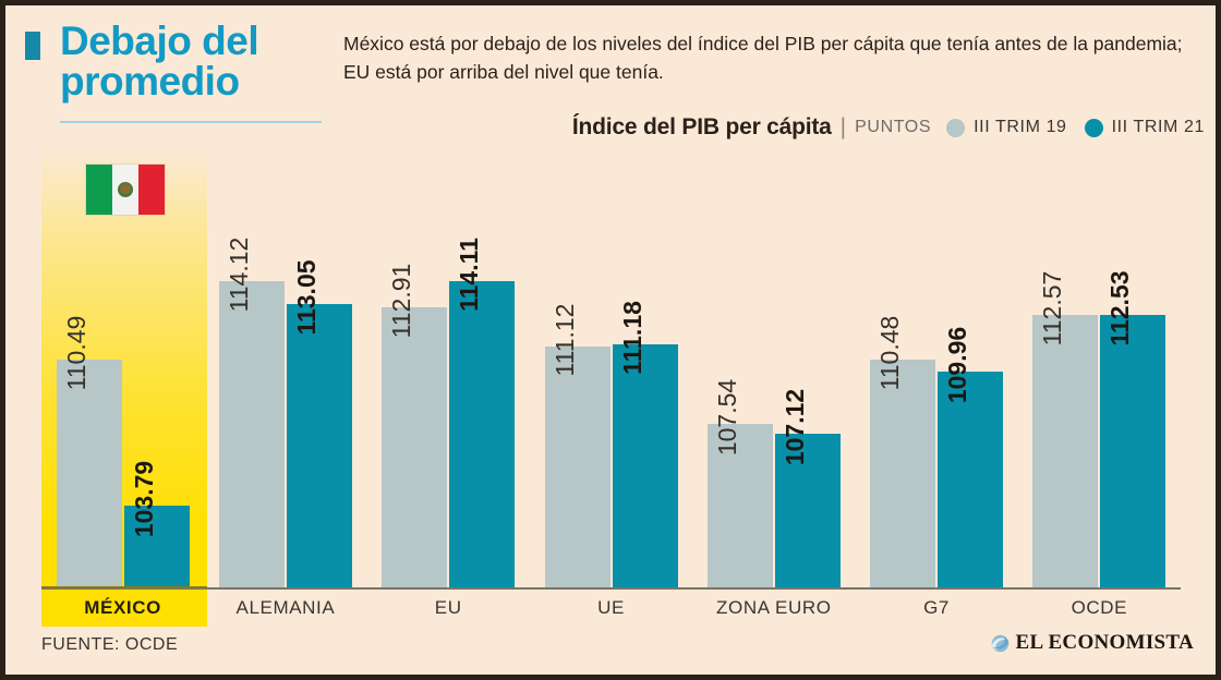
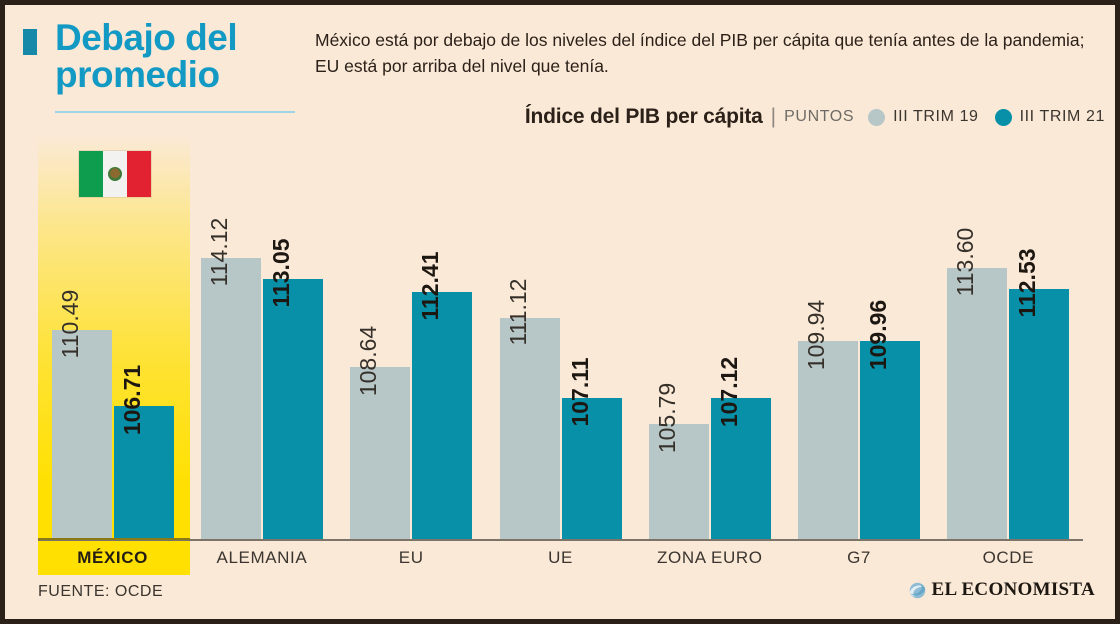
III TRIM 21/MÉXICO: 103.79 -> 106.71
III TRIM 19/EU: 112.91 -> 108.64
III TRIM 21/EU: 114.11 -> 112.41
III TRIM 21/UE: 111.18 -> 107.11
III TRIM 19/ZONA EURO: 107.54 -> 105.79
III TRIM 19/G7: 110.48 -> 109.94
III TRIM 19/OCDE: 112.57 -> 113.60
